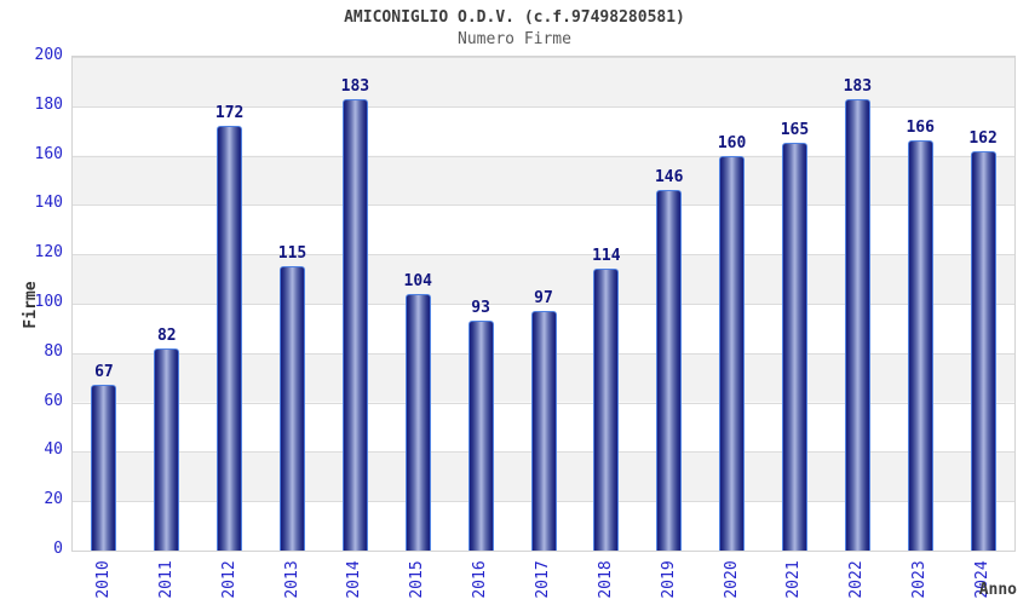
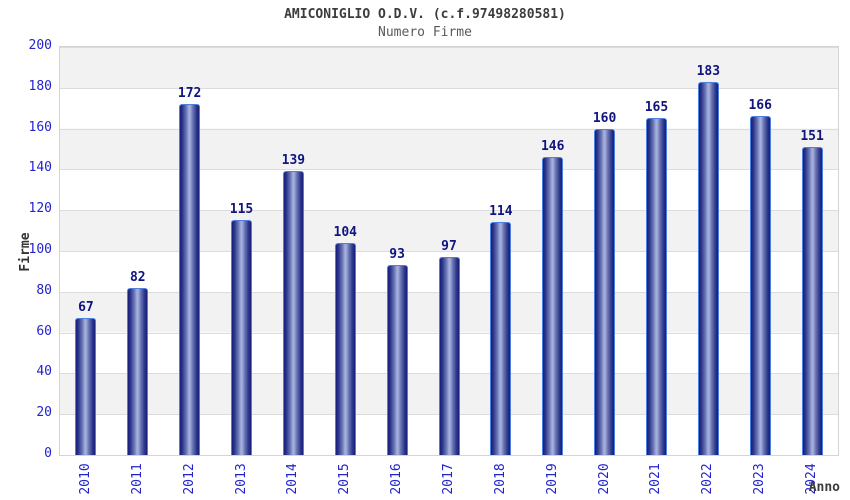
2014: 183 -> 139
2024: 162 -> 151
